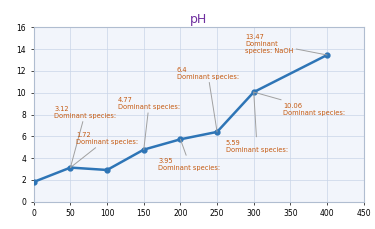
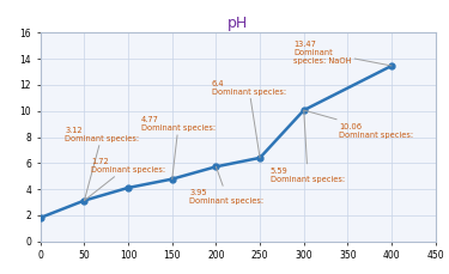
100: 2.9 -> 4.1
